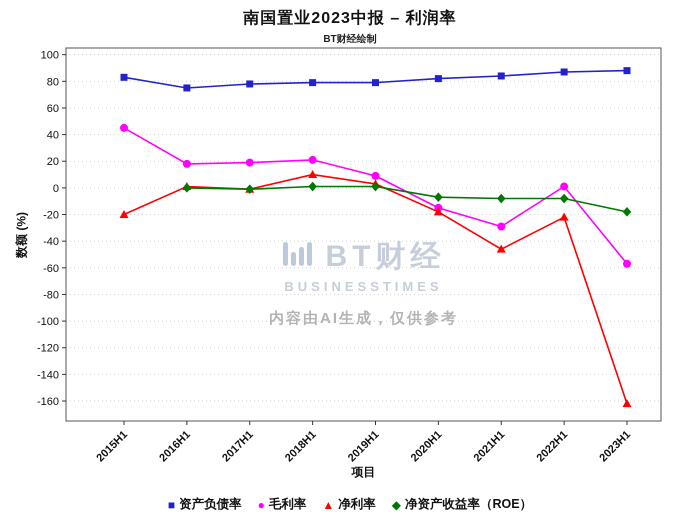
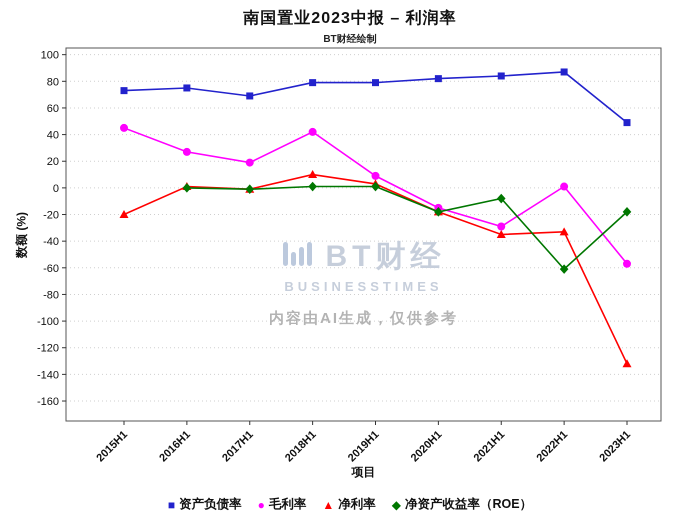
资产负债率/2015H1: 83 -> 73
毛利率/2016H1: 18 -> 27
资产负债率/2017H1: 78 -> 69
毛利率/2018H1: 21 -> 42
净资产收益率（ROE）/2020H1: -7 -> -18
净利率/2021H1: -46 -> -35
净利率/2022H1: -22 -> -33
净资产收益率（ROE）/2022H1: -8 -> -61
资产负债率/2023H1: 88 -> 49
净利率/2023H1: -162 -> -132
